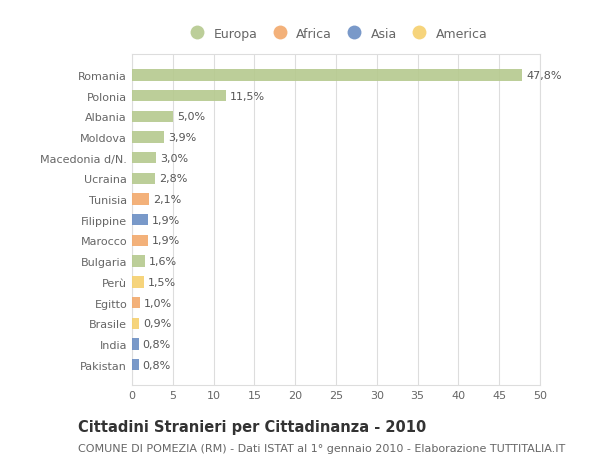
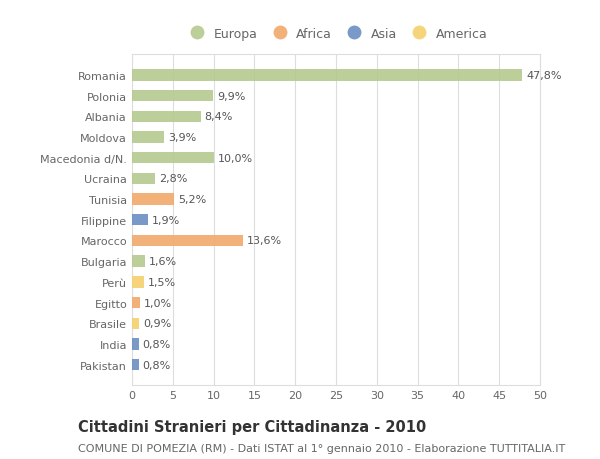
Polonia: 11,5% -> 9,9%
Albania: 5,0% -> 8,4%
Macedonia d/N.: 3,0% -> 10,0%
Tunisia: 2,1% -> 5,2%
Marocco: 1,9% -> 13,6%
